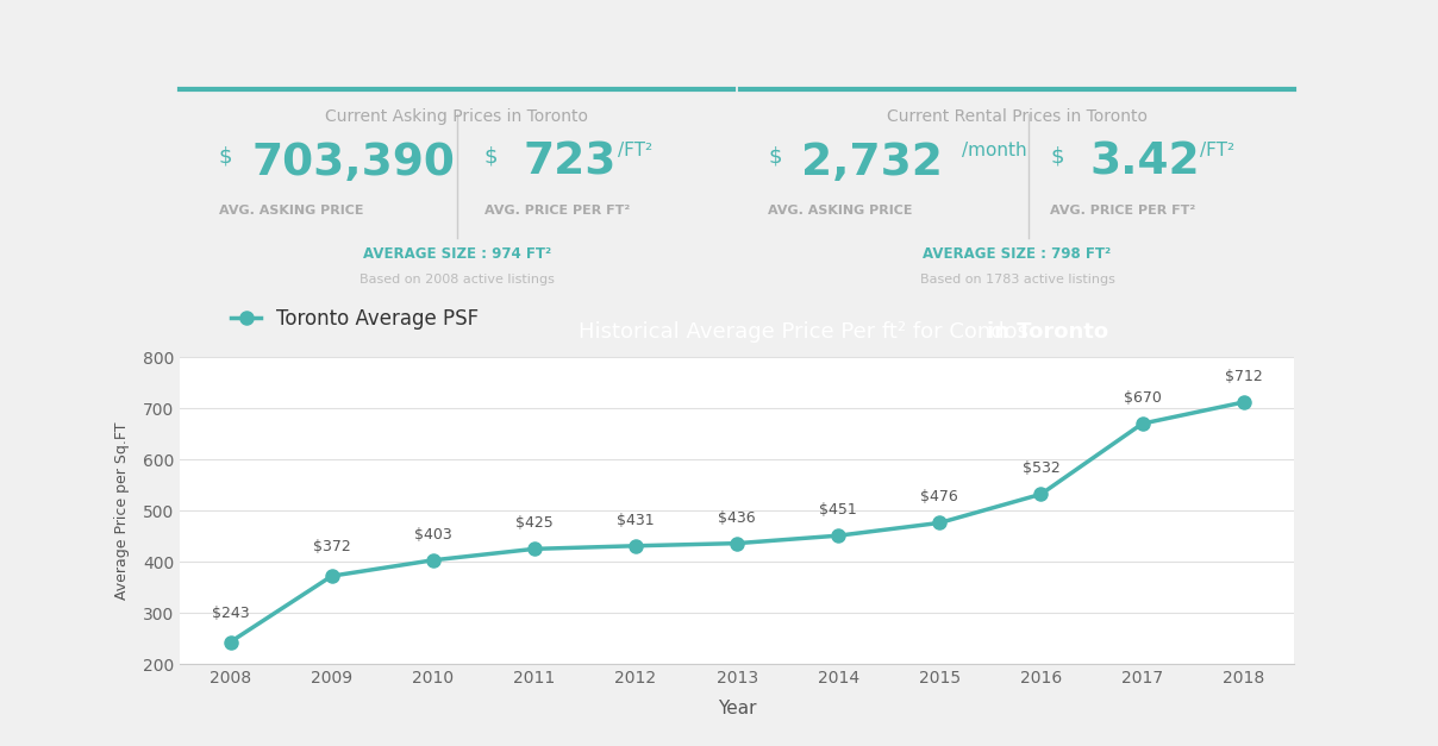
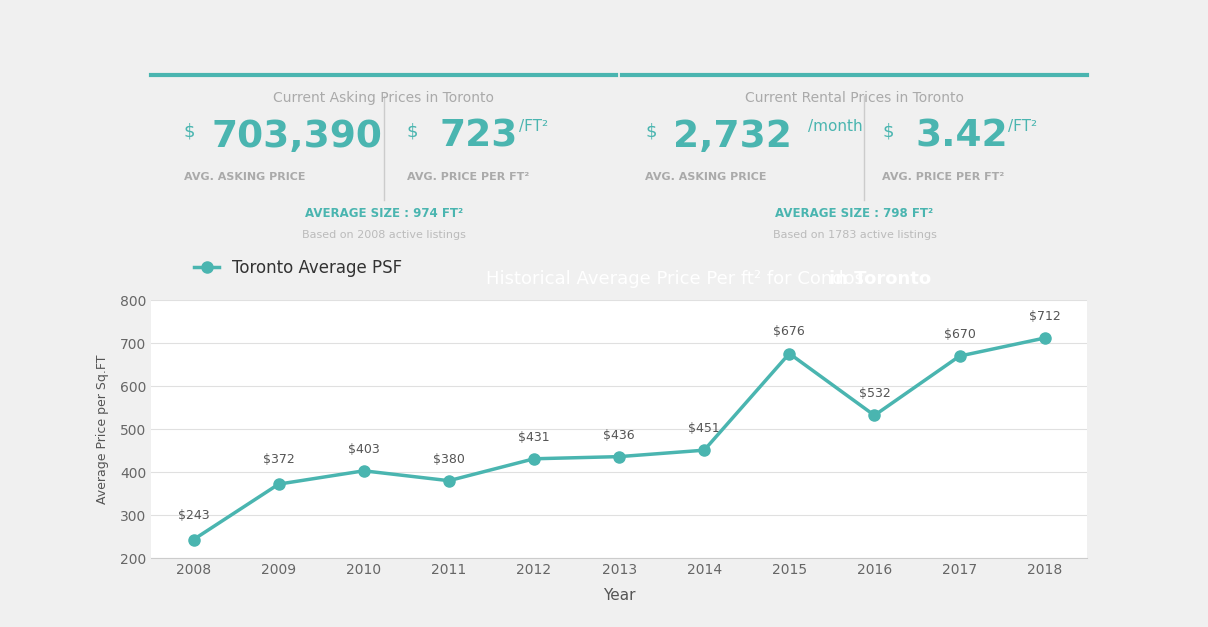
2011: $425 -> $380
2015: $476 -> $676
